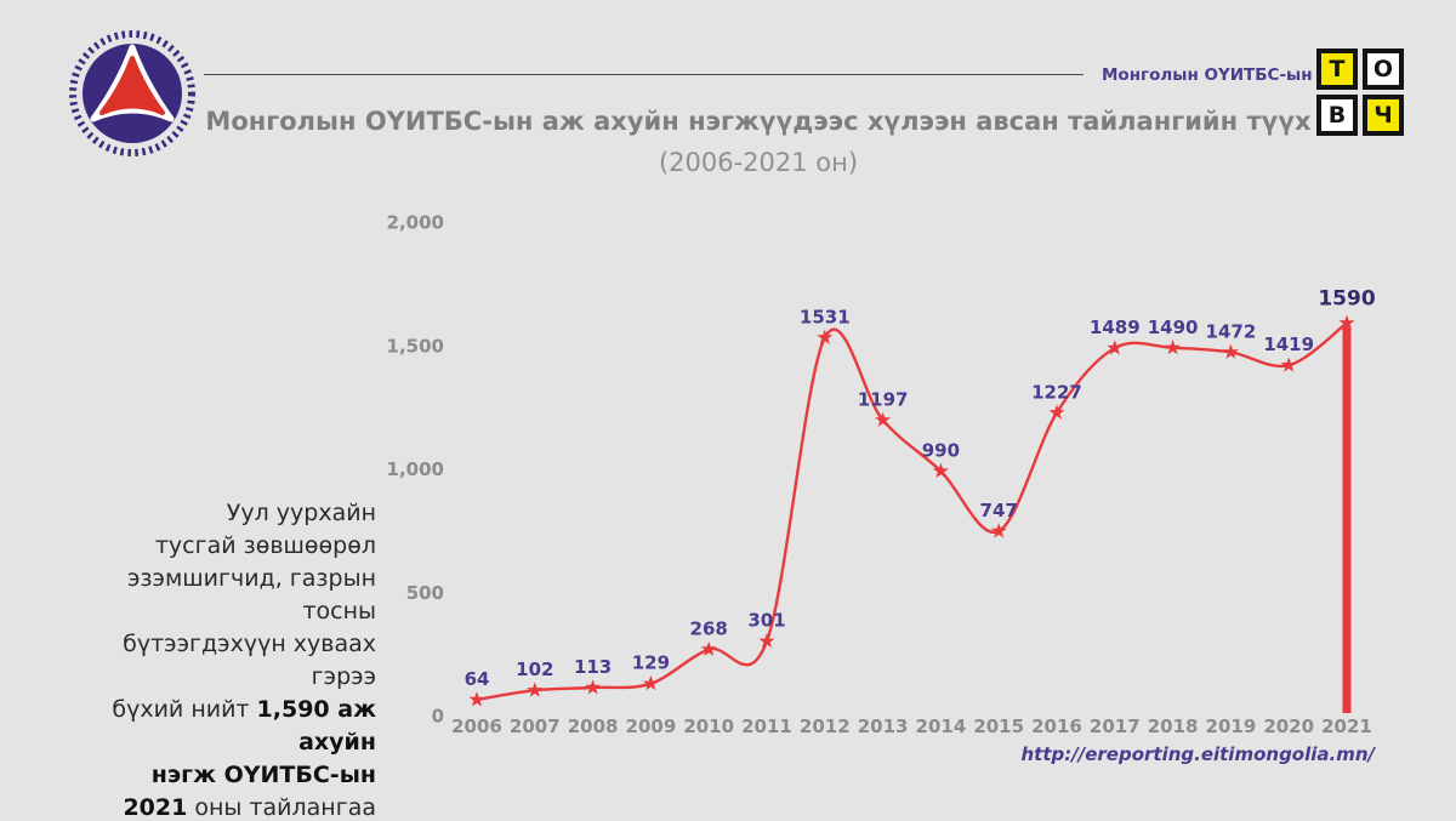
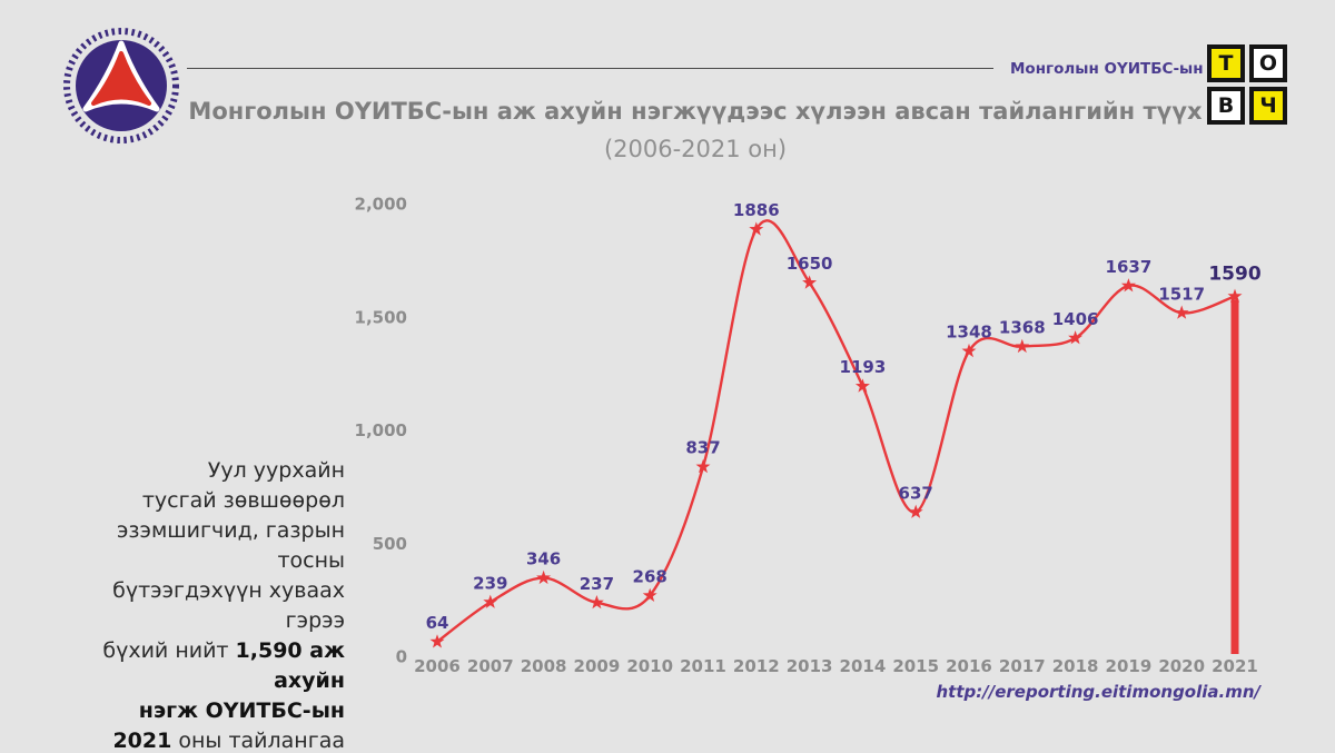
2007: 102 -> 239
2008: 113 -> 346
2009: 129 -> 237
2011: 301 -> 837
2012: 1531 -> 1886
2013: 1197 -> 1650
2014: 990 -> 1193
2015: 747 -> 637
2016: 1227 -> 1348
2017: 1489 -> 1368
2018: 1490 -> 1406
2019: 1472 -> 1637
2020: 1419 -> 1517
